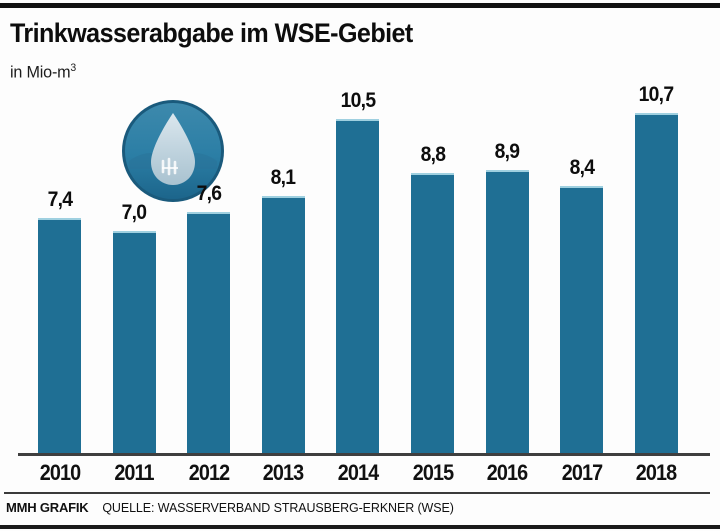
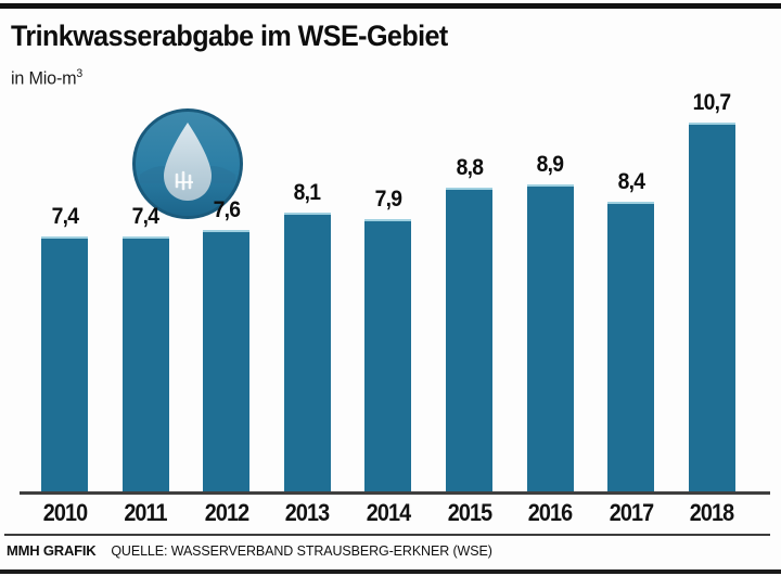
2011: 7,0 -> 7,4
2014: 10,5 -> 7,9
